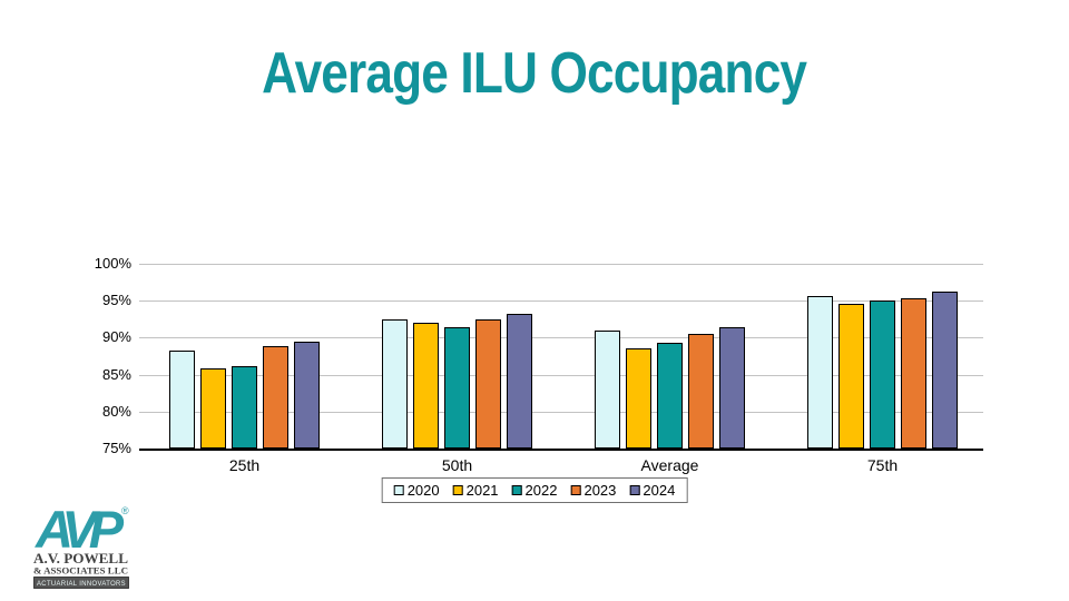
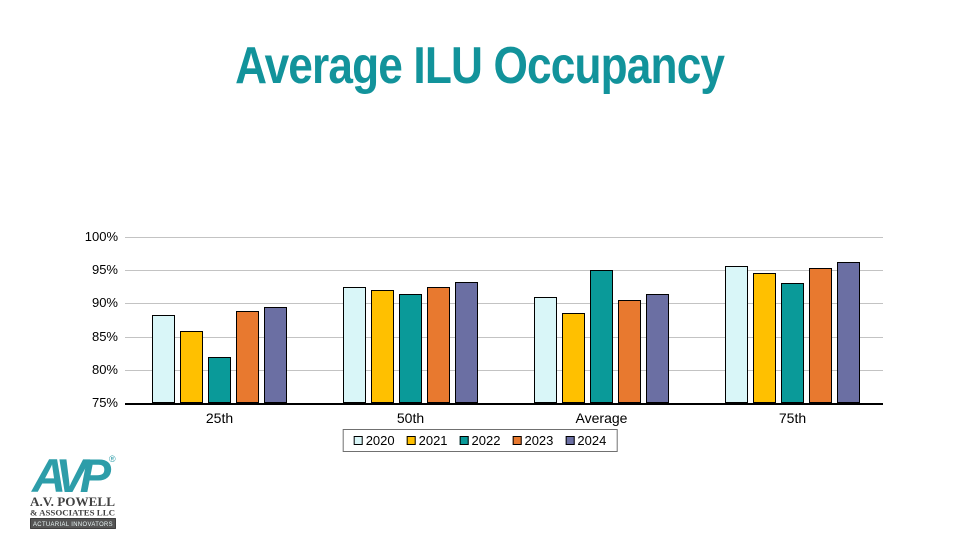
2022/25th: 86% -> 82%
2022/Average: 89% -> 95%
2022/75th: 95% -> 93%
